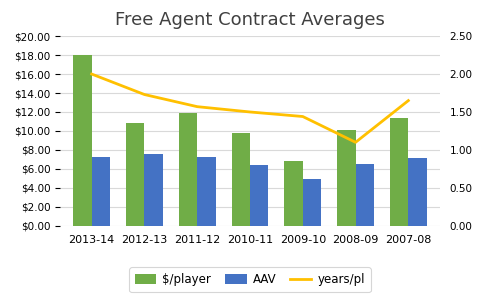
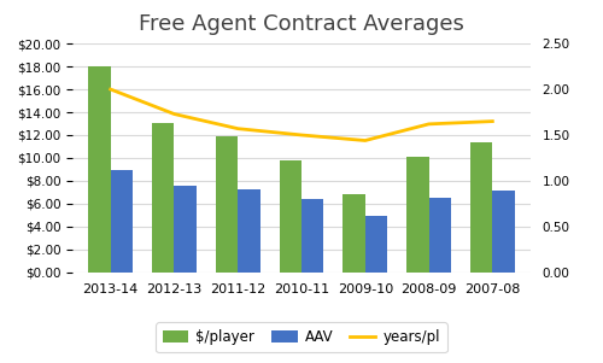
AAV/2013-14: $7.2 -> $8.9
$/player/2012-13: $10.8 -> $13.1
years/pl/2008-09: 1.10 -> 1.62
